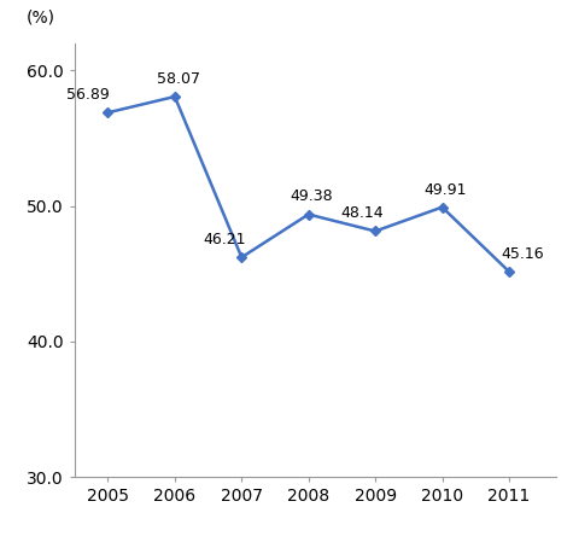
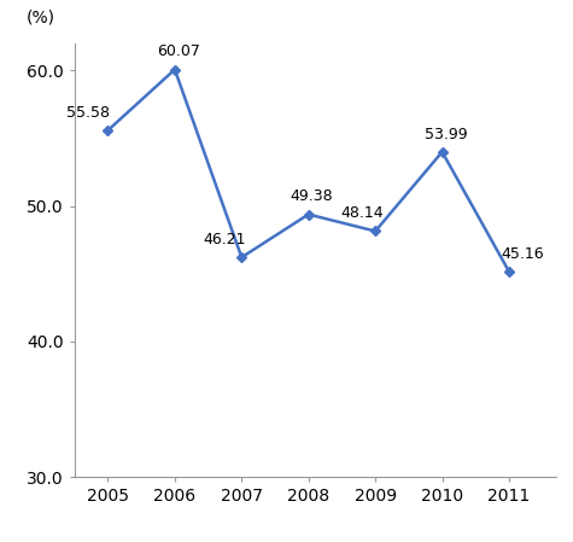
2005: 56.89 -> 55.58
2006: 58.07 -> 60.07
2010: 49.91 -> 53.99
